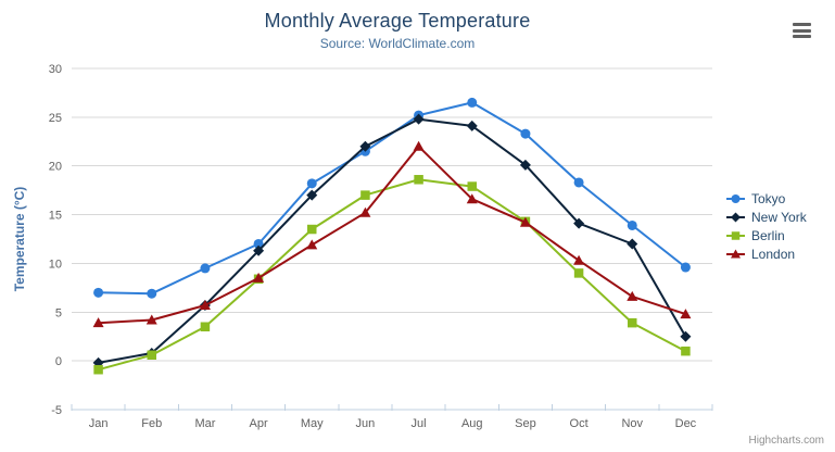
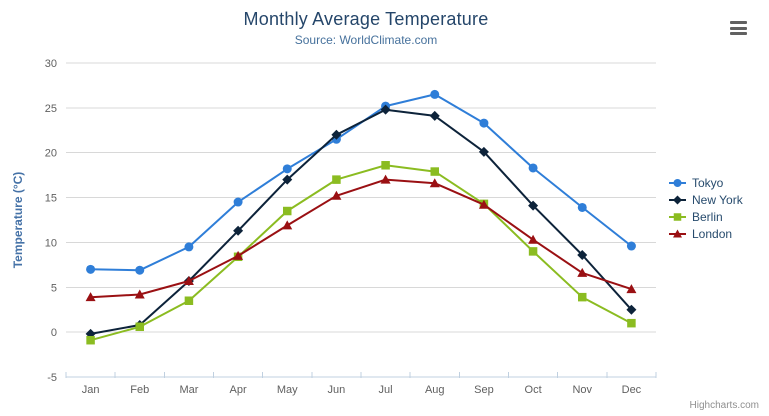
Tokyo/Apr: 12 -> 14
London/Jul: 22 -> 17
New York/Nov: 12 -> 9
